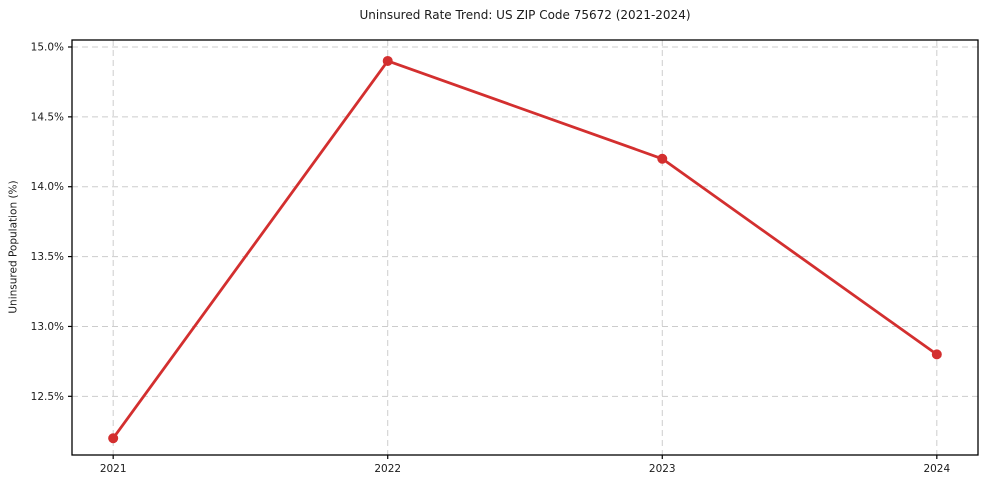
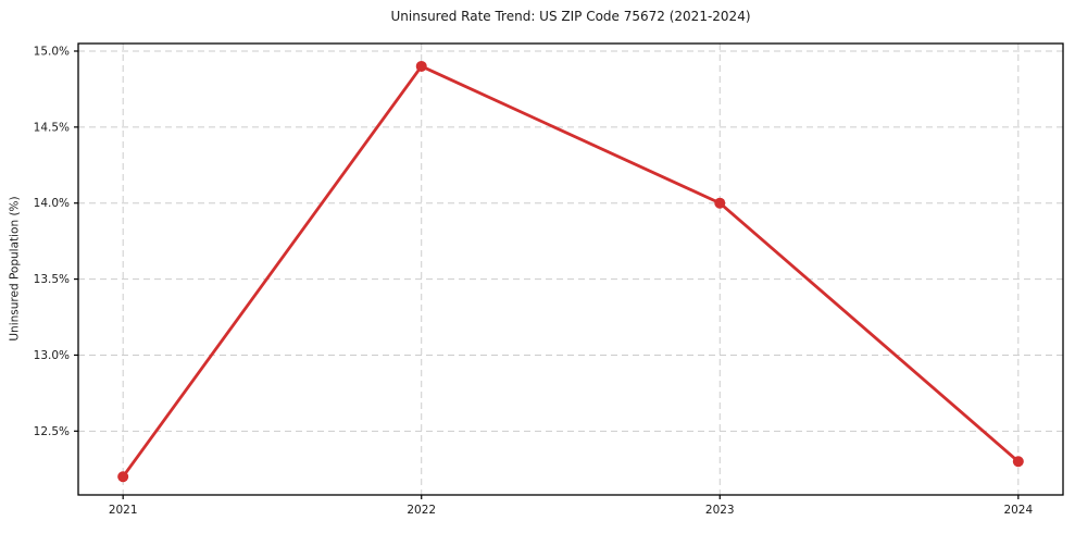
2023: 14.2% -> 14.0%
2024: 12.8% -> 12.3%
